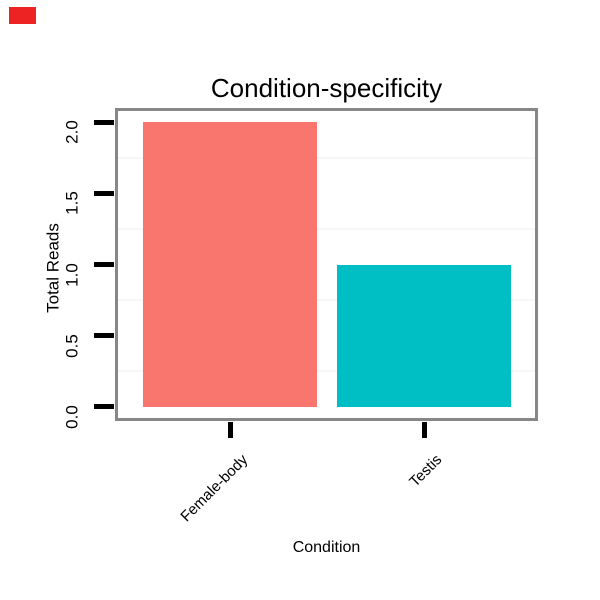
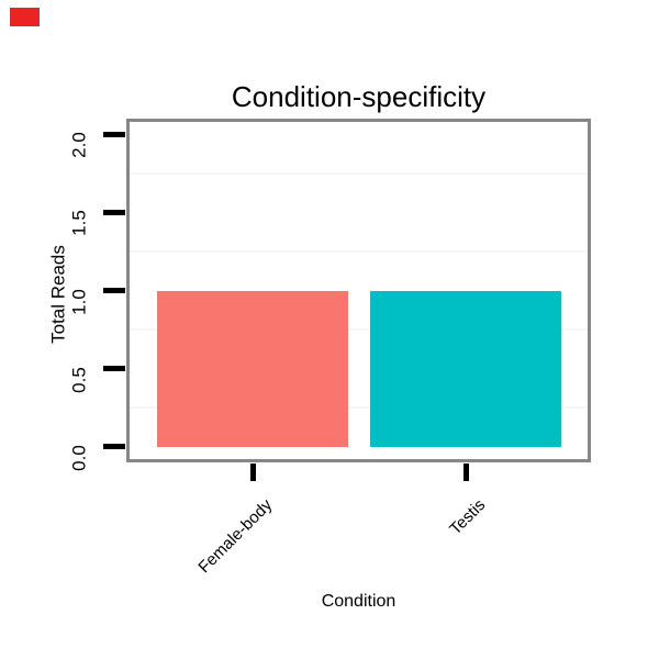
Female-body: 2 -> 1
